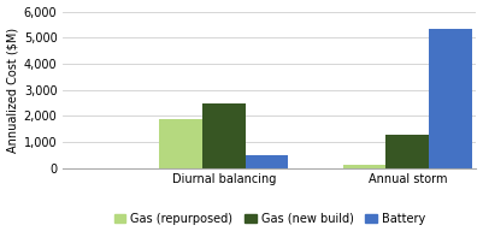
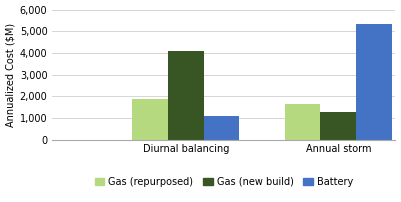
Gas (new build)/Diurnal balancing: 2,450 -> 4,100
Battery/Diurnal balancing: 500 -> 1,100
Gas (repurposed)/Annual storm: 100 -> 1,650
